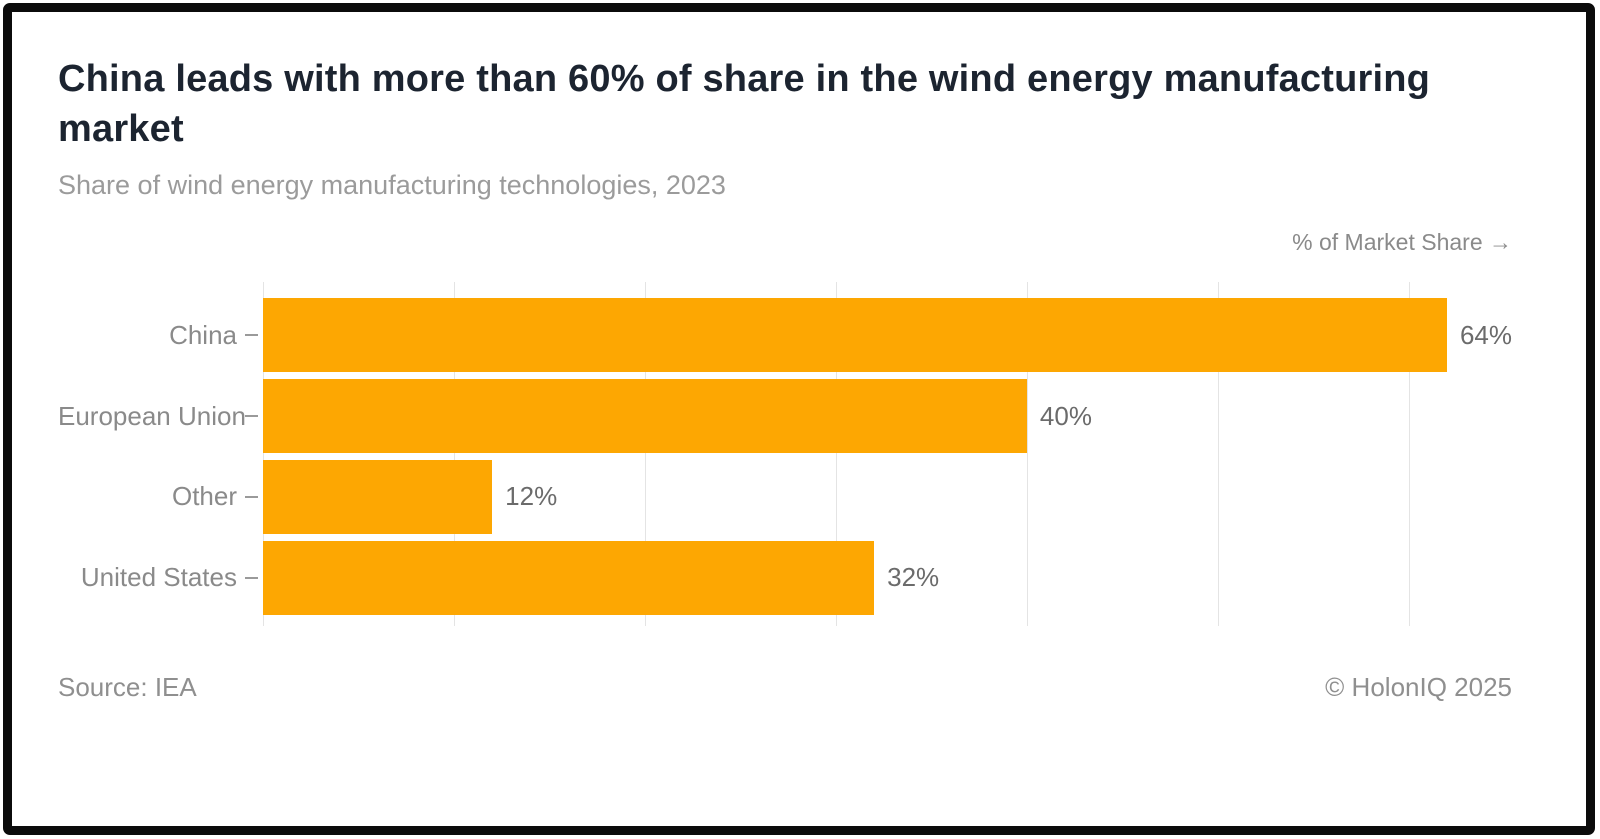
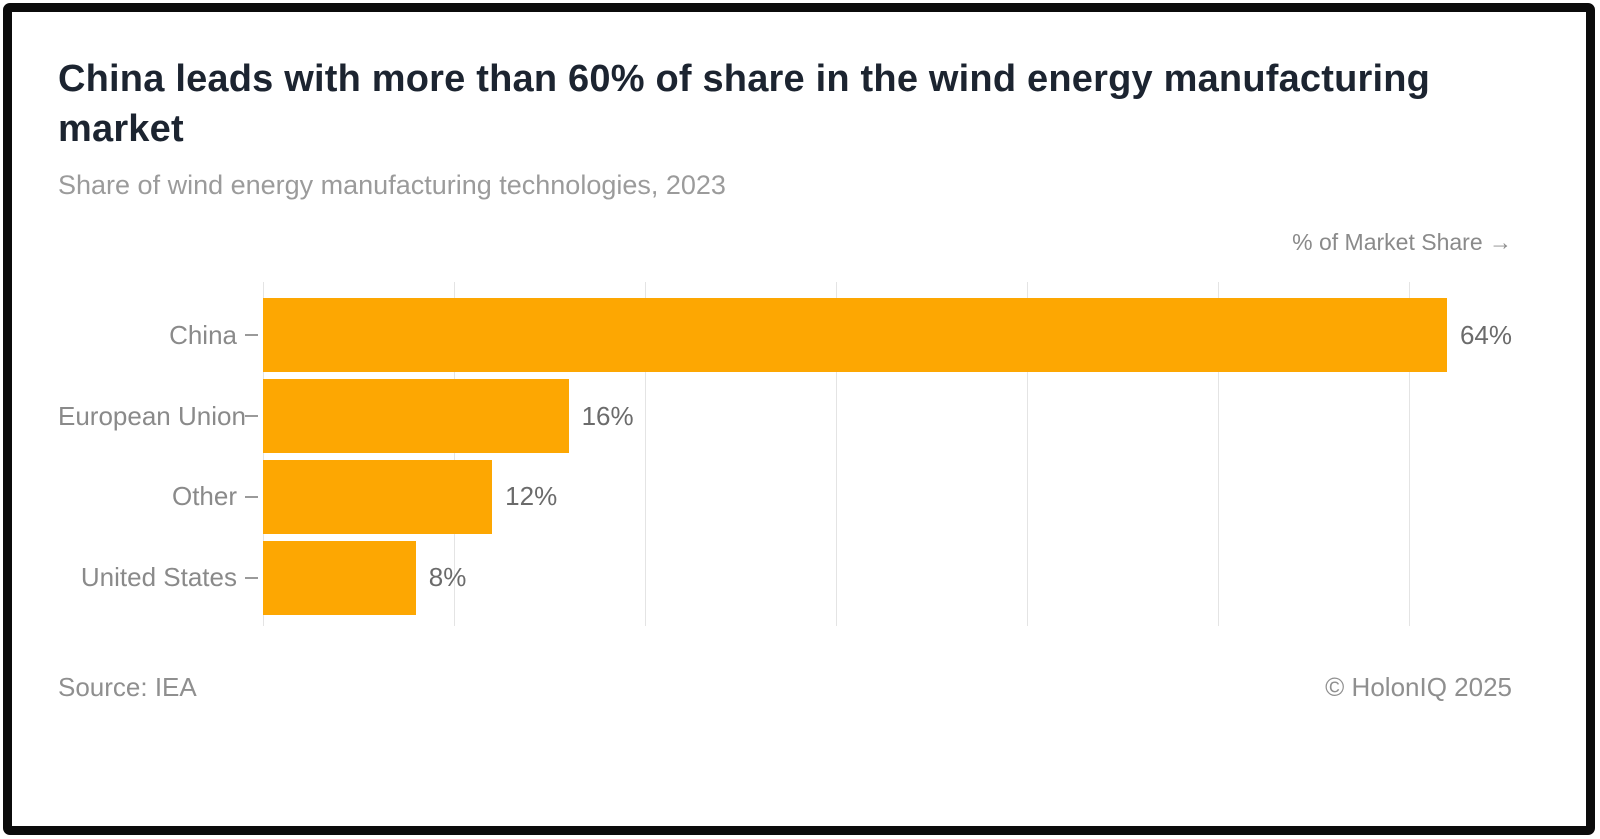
European Union: 40% -> 16%
United States: 32% -> 8%
